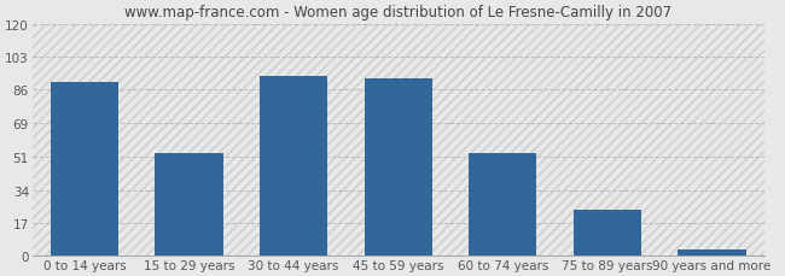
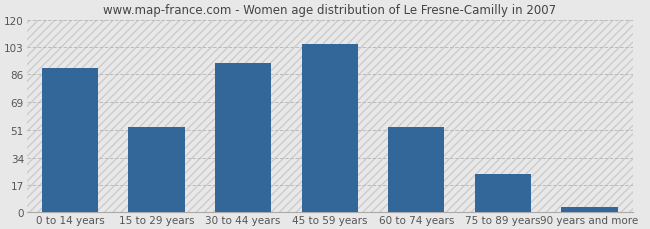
45 to 59 years: 92 -> 105
